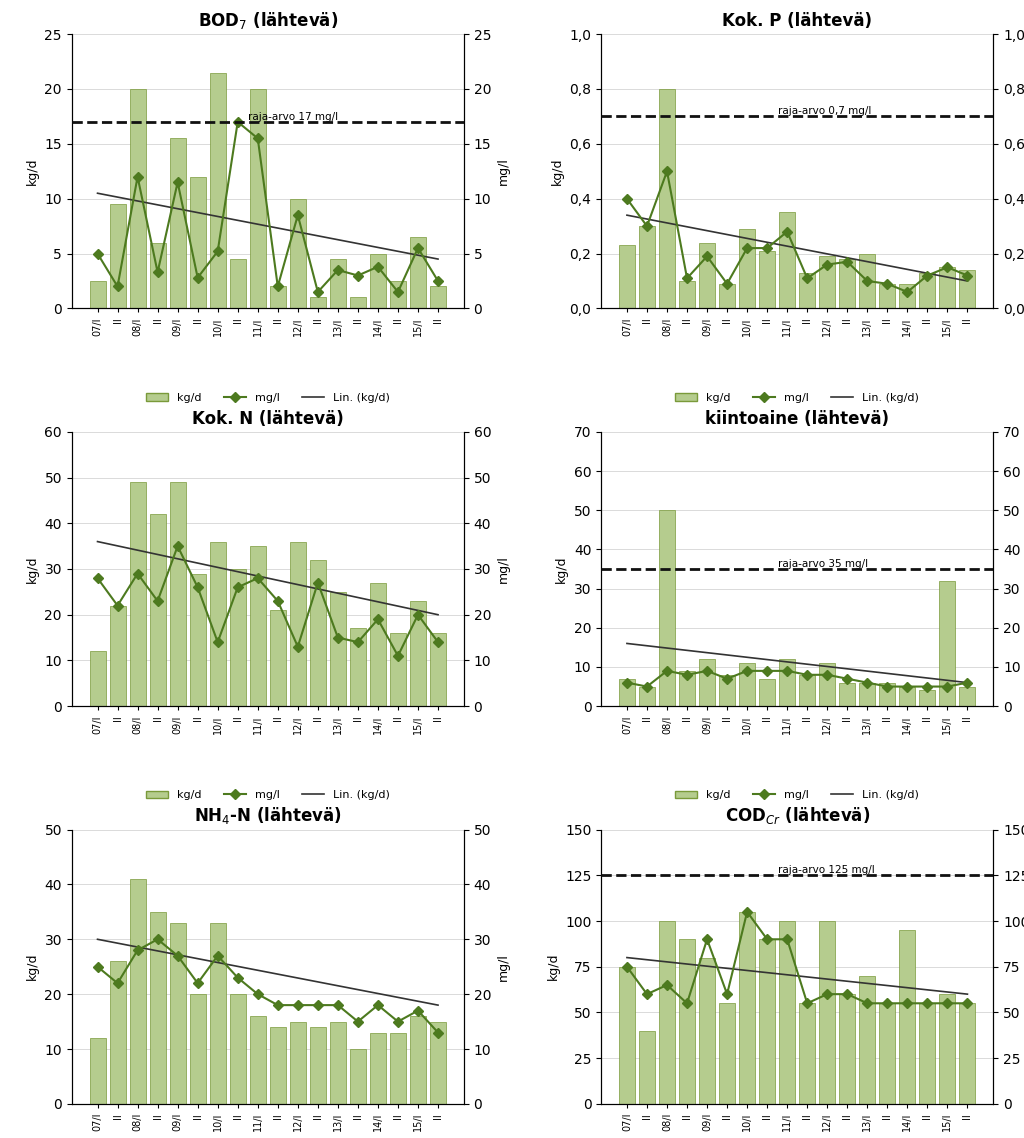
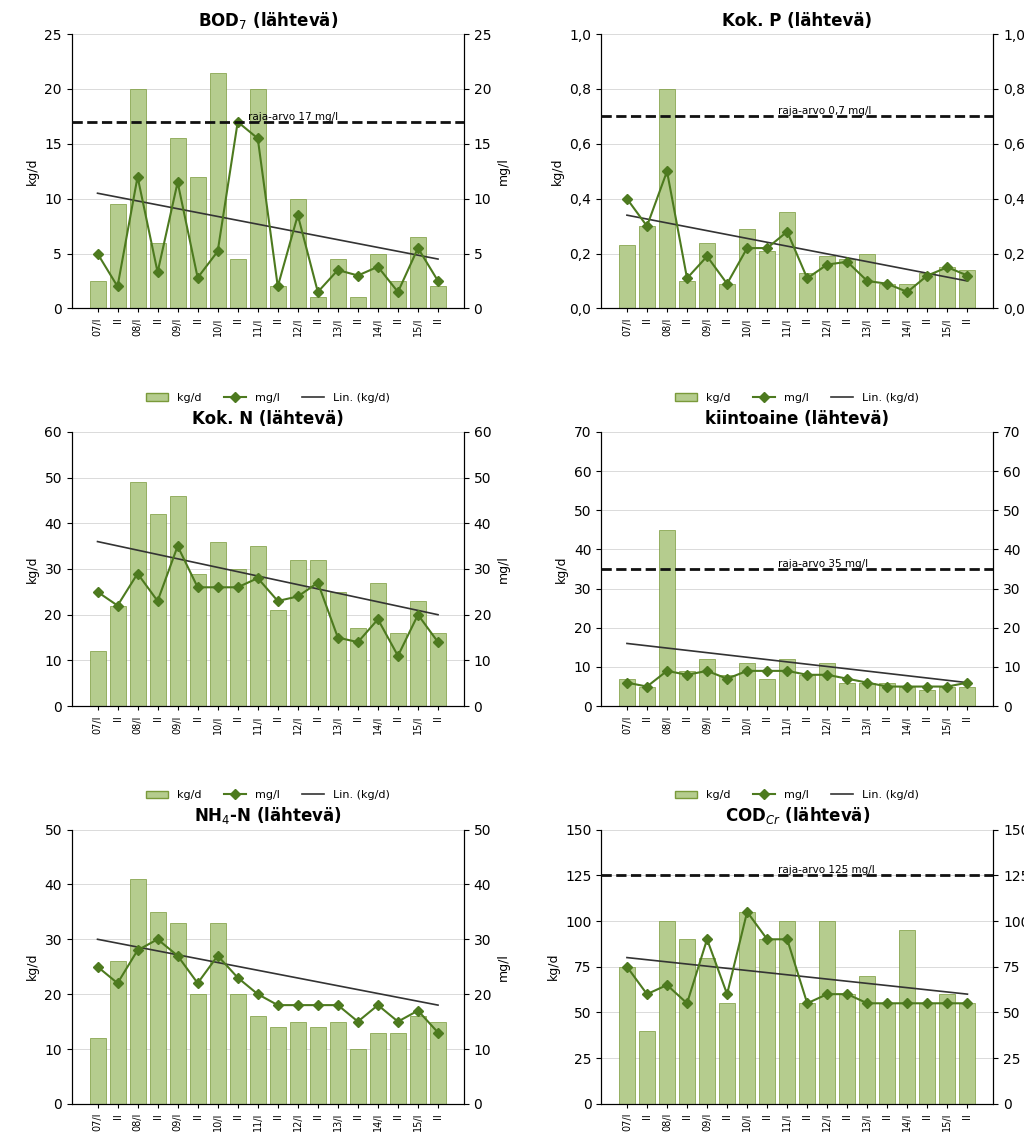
Kok. N (lähtevä)/mg/l/07/I: 28 -> 25
Kok. N (lähtevä)/kg/d/09/I: 49 -> 46
Kok. N (lähtevä)/mg/l/10/I: 14 -> 26
Kok. N (lähtevä)/kg/d/12/I: 36 -> 32
Kok. N (lähtevä)/mg/l/12/I: 13 -> 24
kiintoaine (lähtevä)/kg/d/08/I: 50 -> 45
kiintoaine (lähtevä)/kg/d/15/I: 32 -> 5
